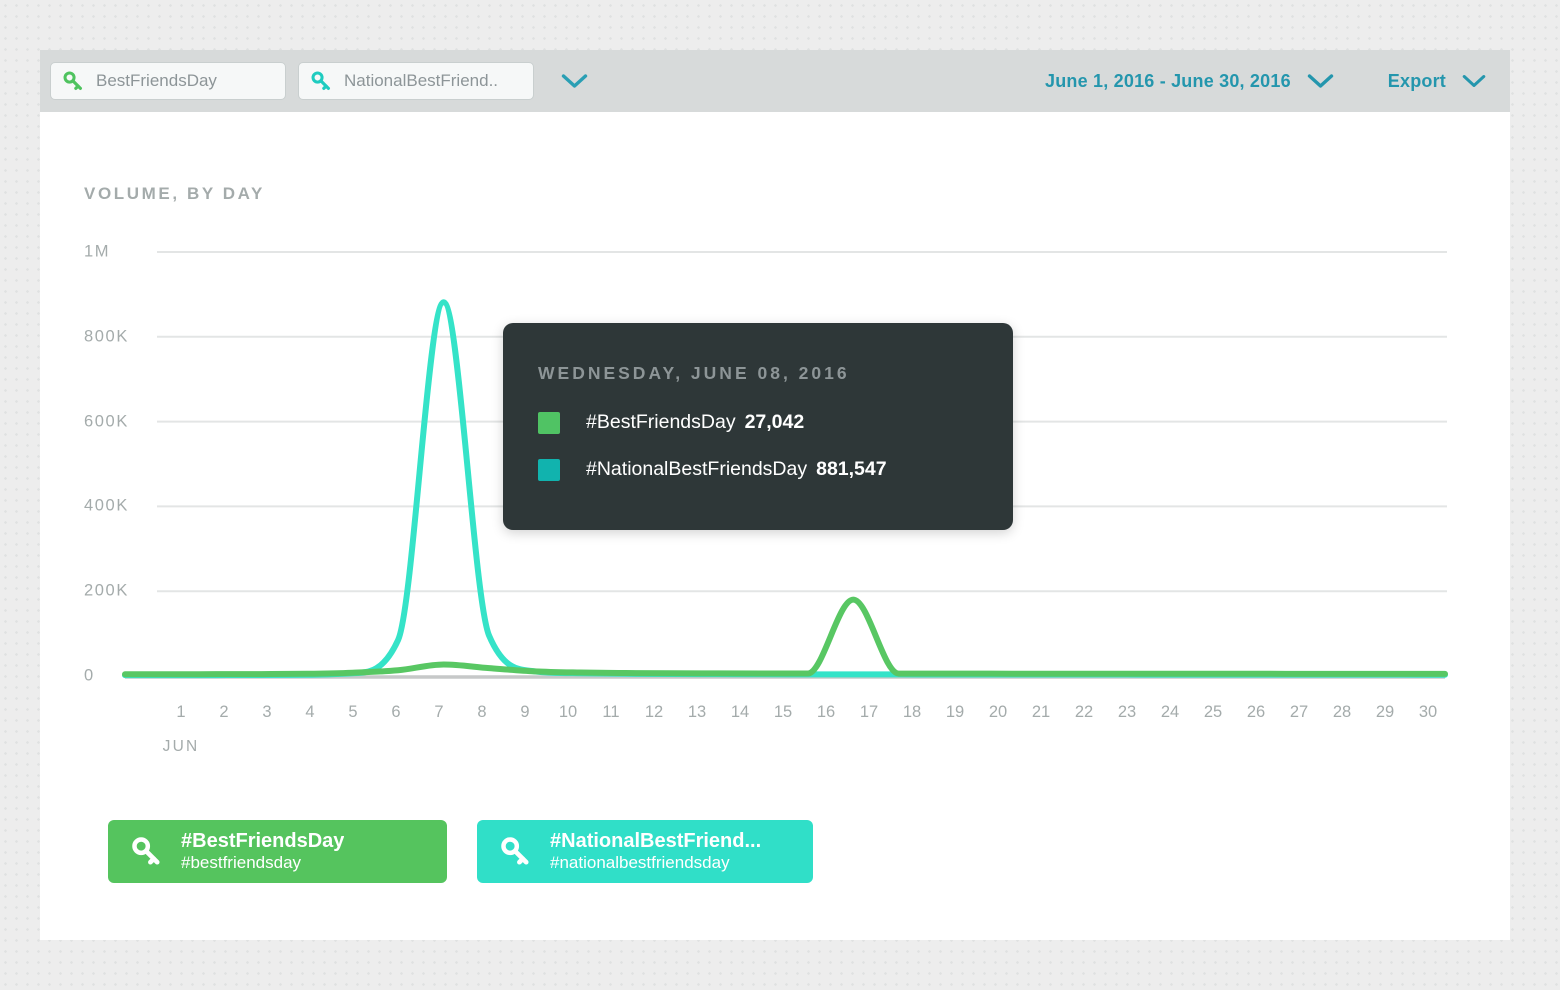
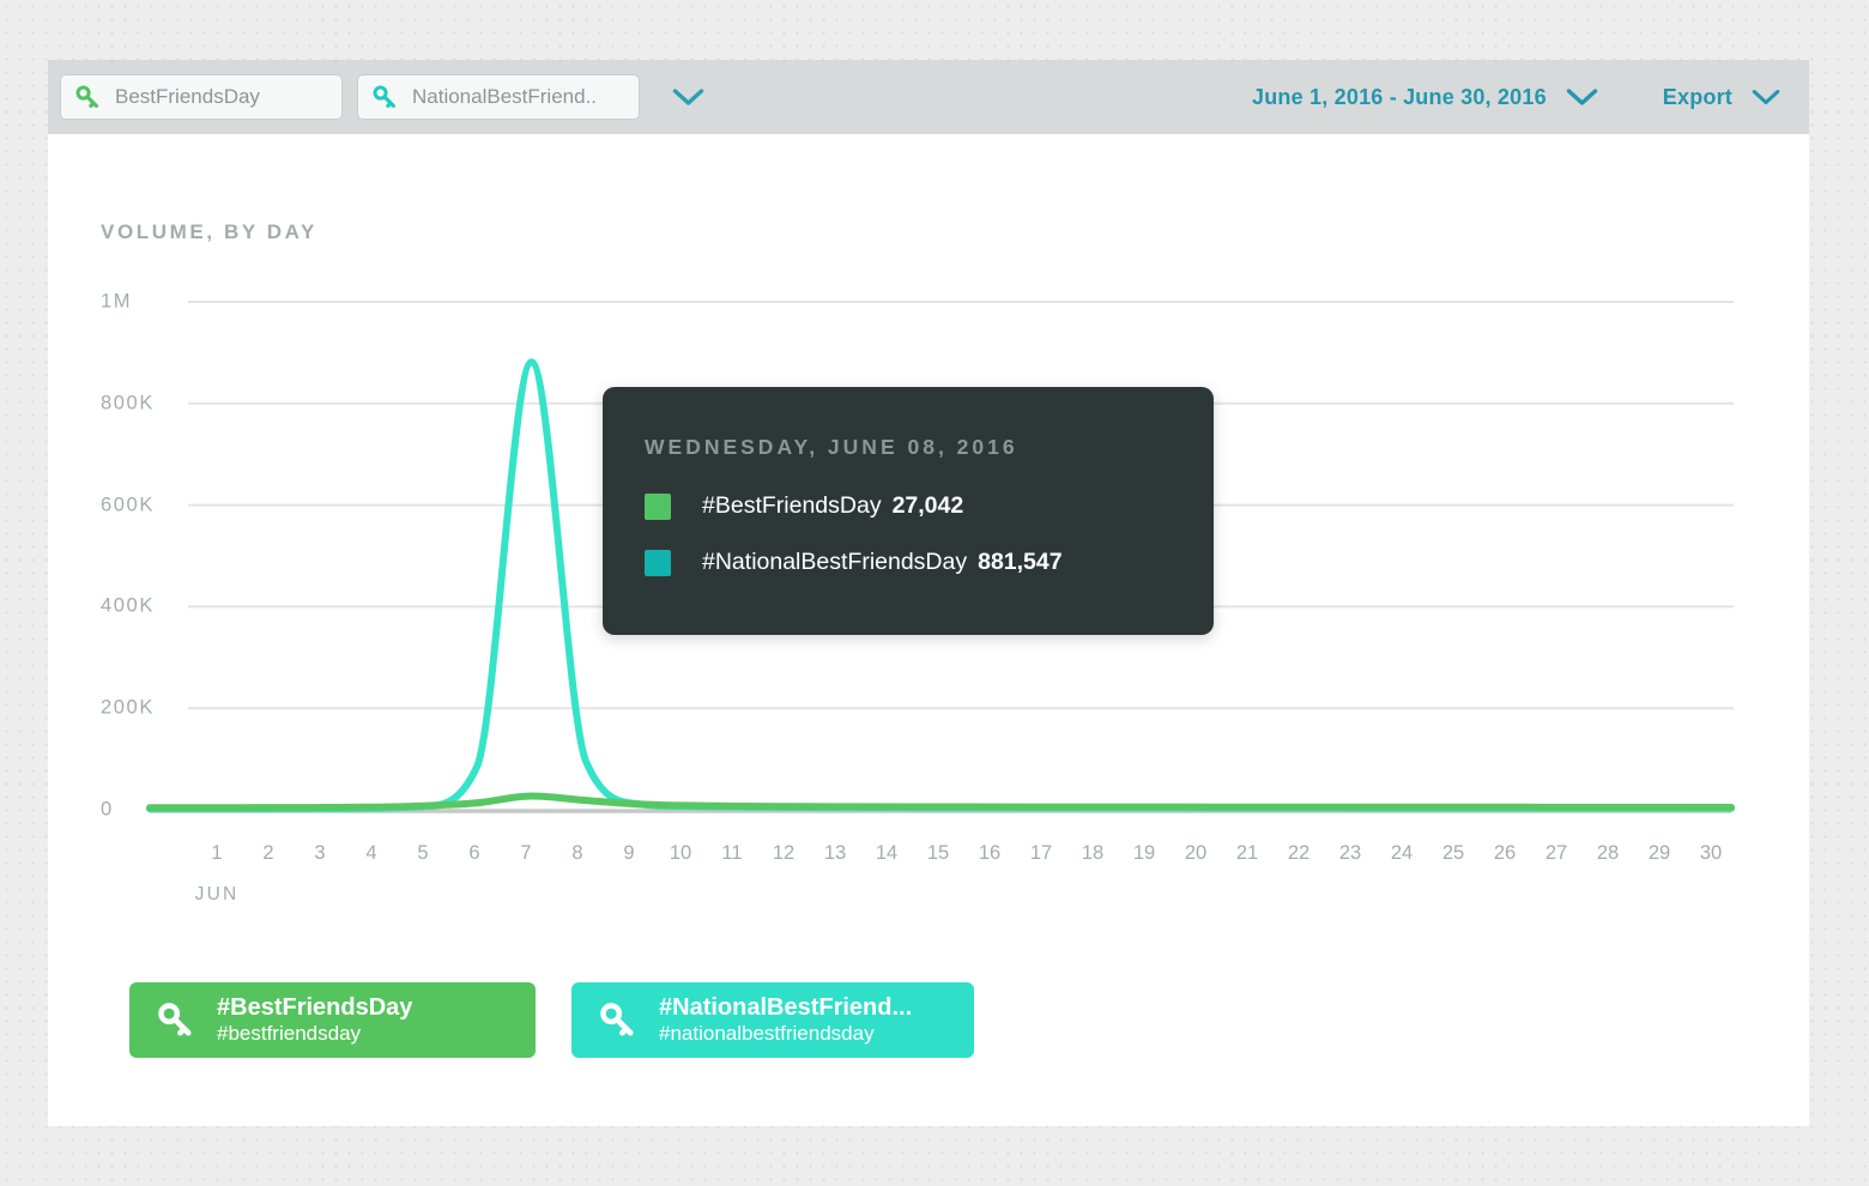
#BestFriendsDay/17: 180K -> 10K
